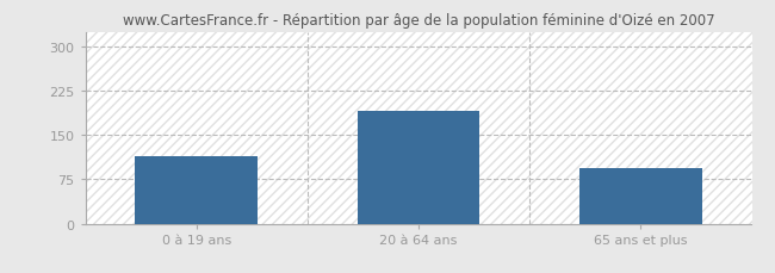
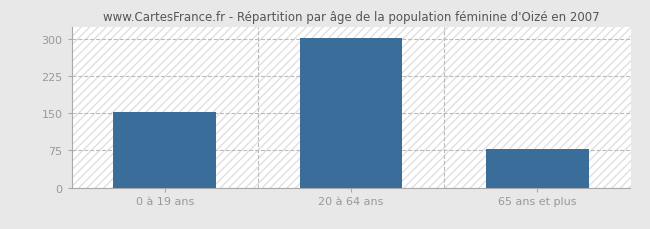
0 à 19 ans: 115 -> 152
20 à 64 ans: 190 -> 301
65 ans et plus: 95 -> 78
